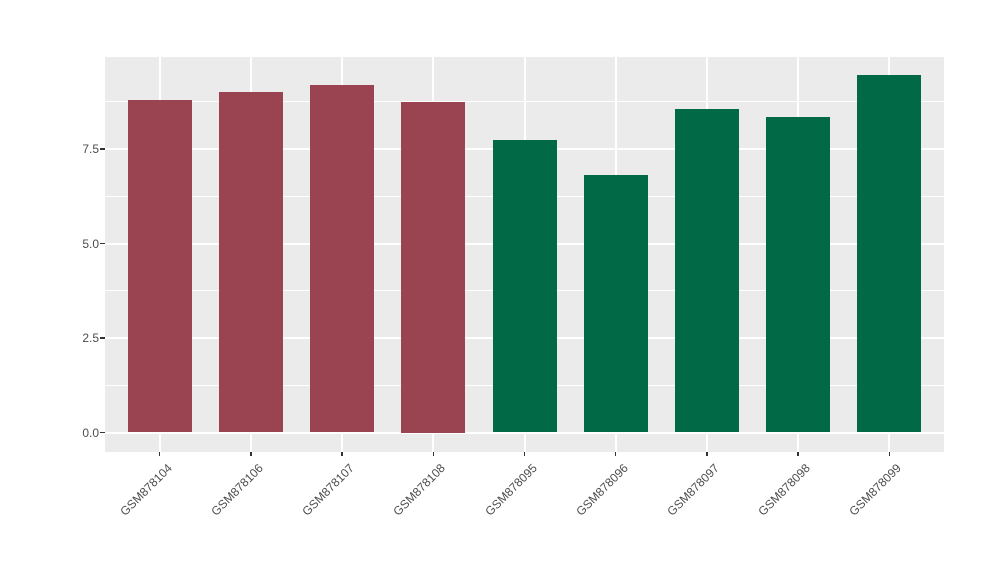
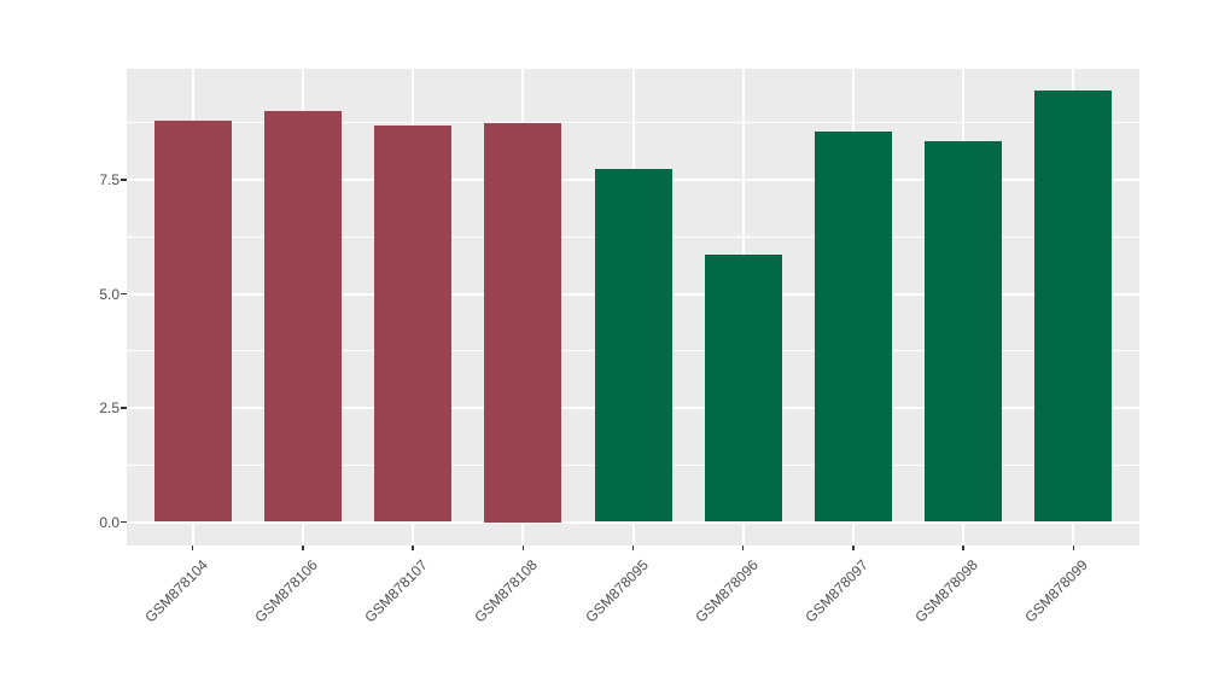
GSM878107: 9.2 -> 8.7
GSM878096: 6.8 -> 5.8
